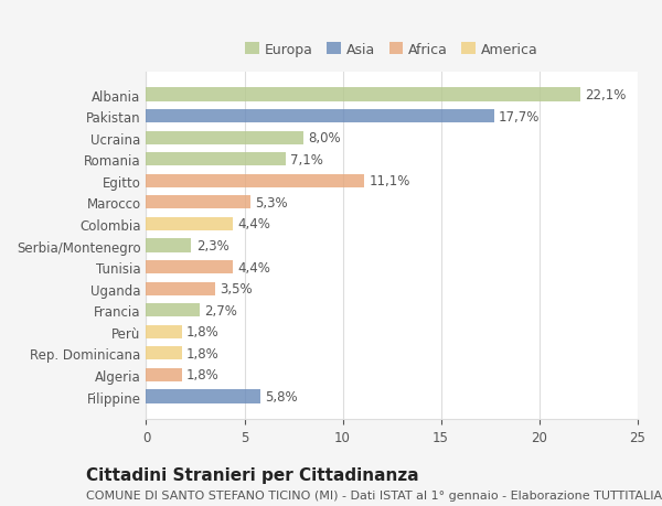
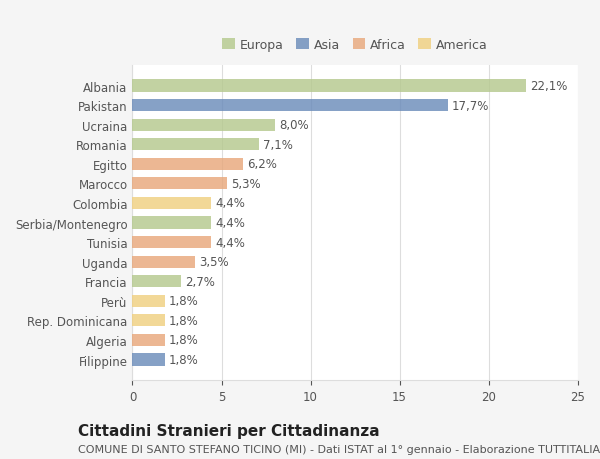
Egitto: 11,1% -> 6,2%
Serbia/Montenegro: 2,3% -> 4,4%
Filippine: 5,8% -> 1,8%
